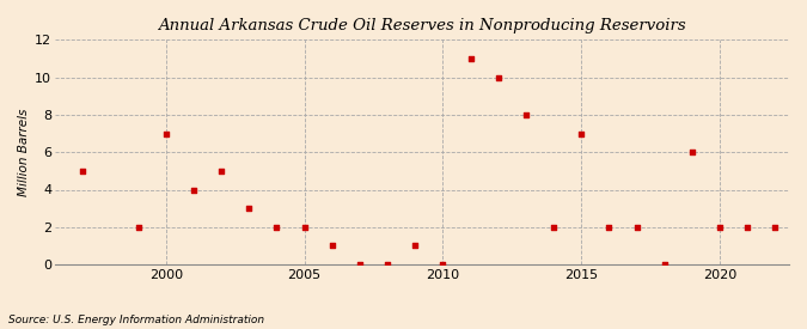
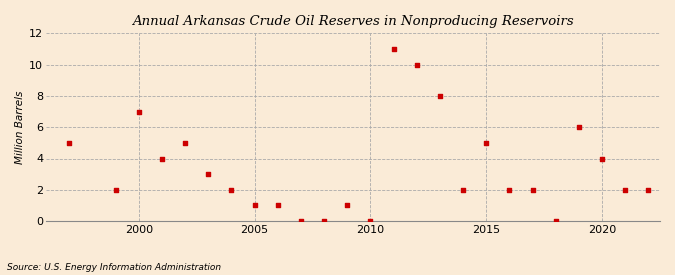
2005: 2 -> 1
2015: 7 -> 5
2020: 2 -> 4
